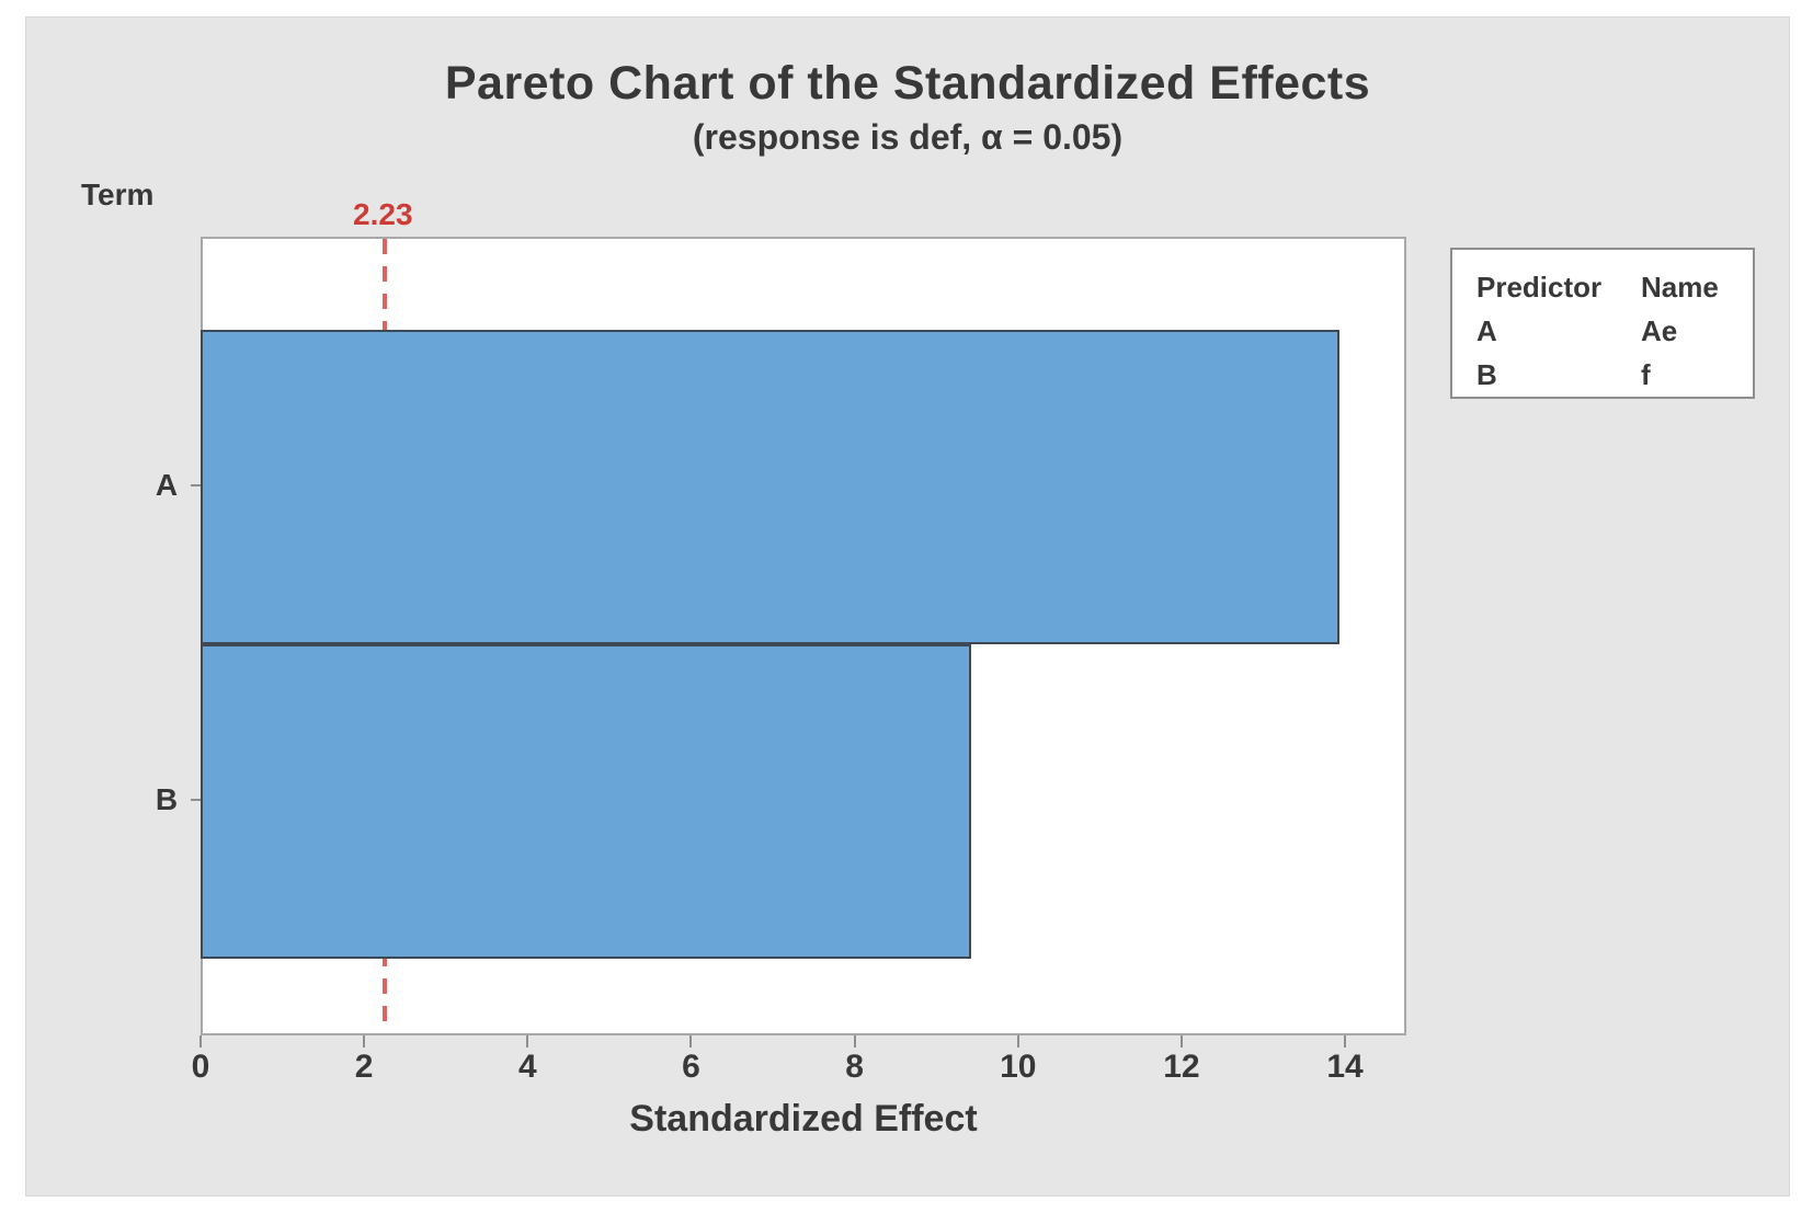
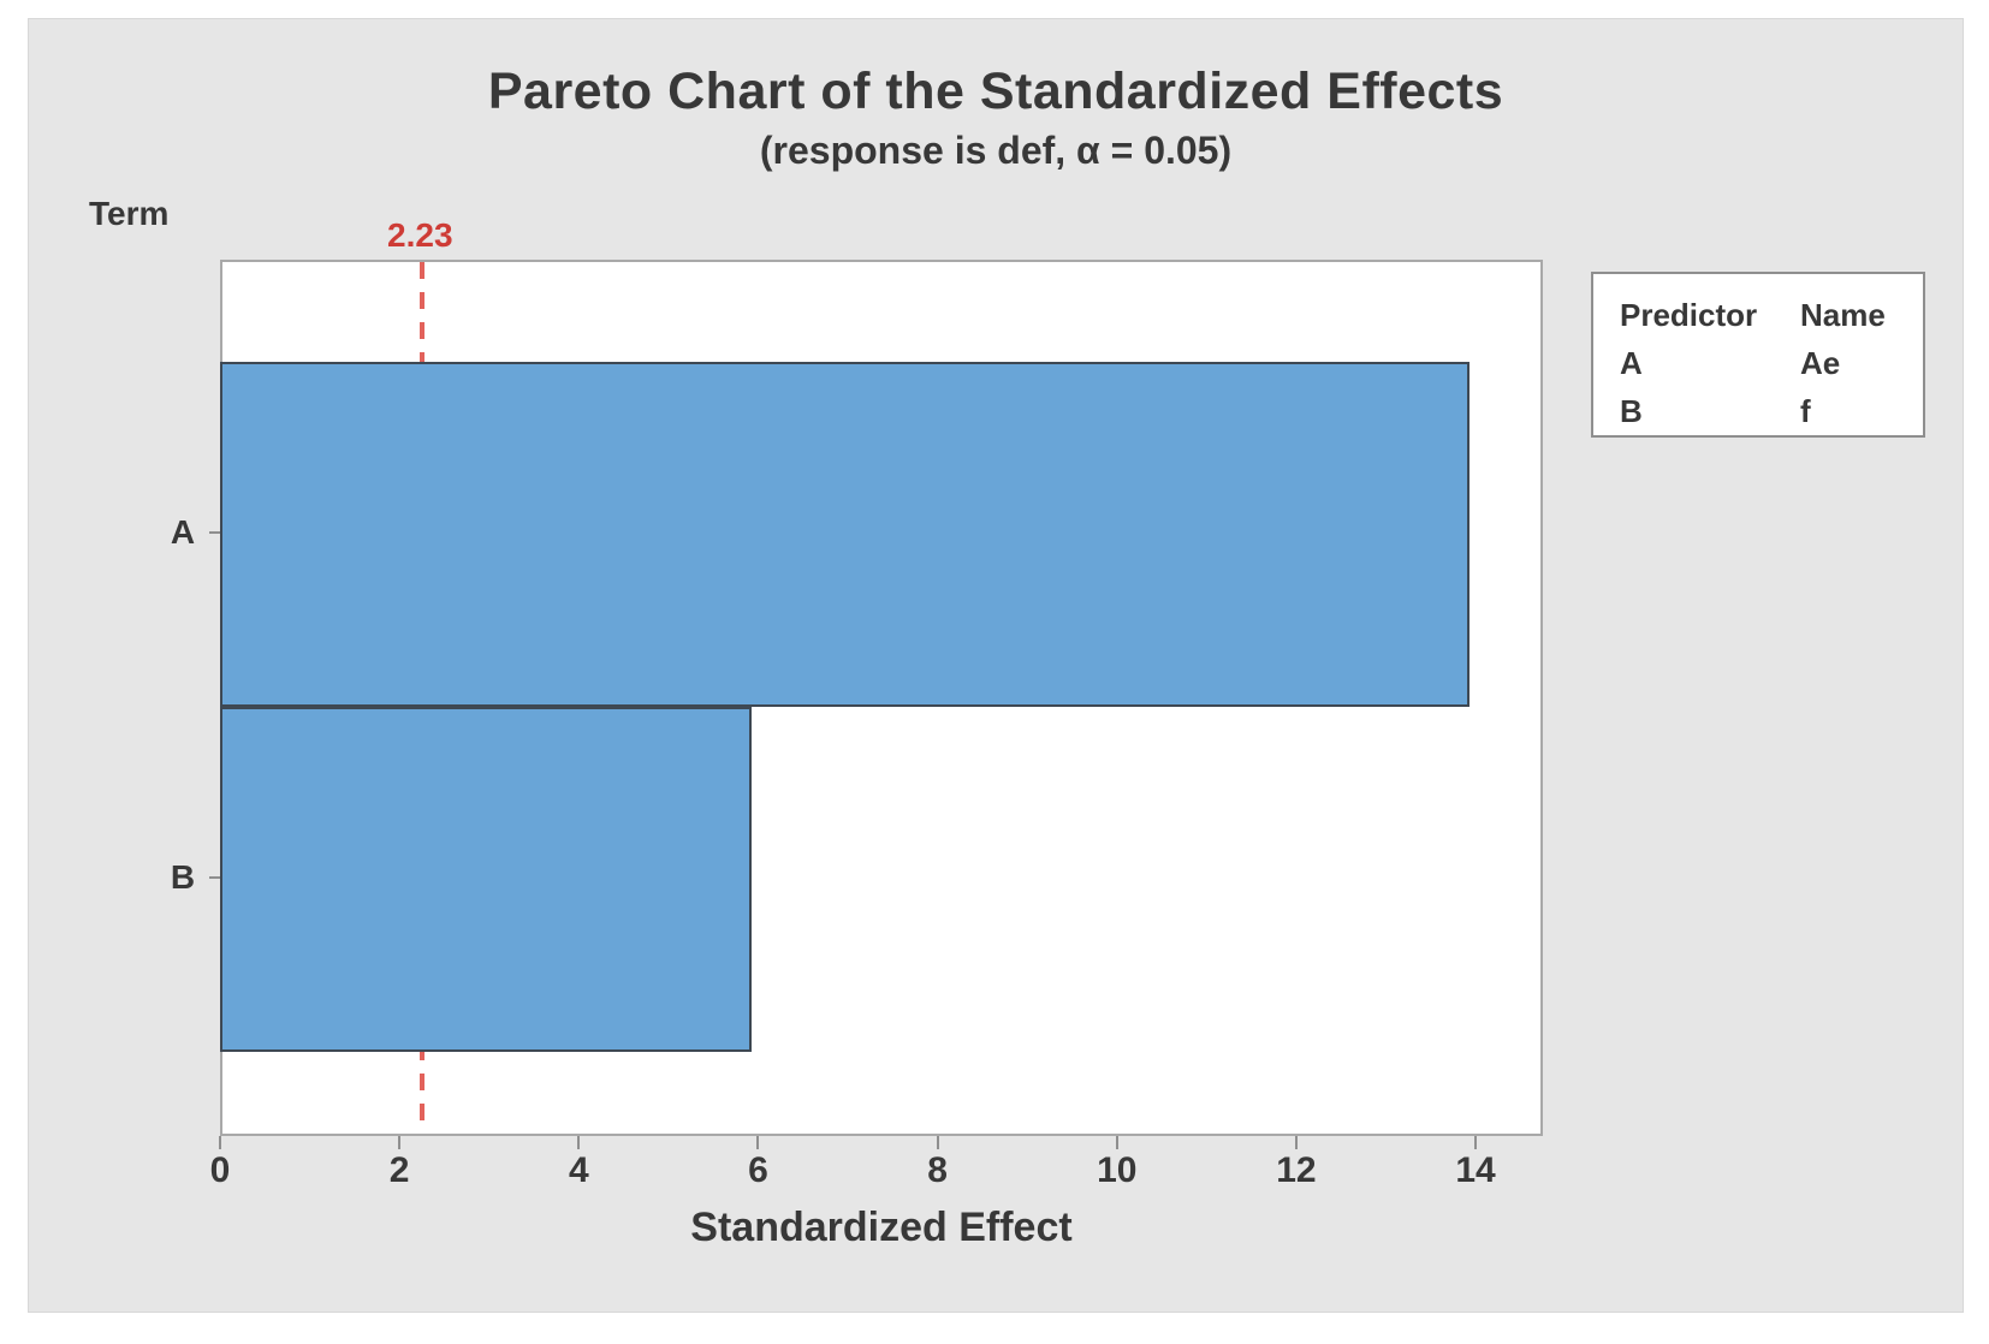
B: 9.4 -> 5.9
